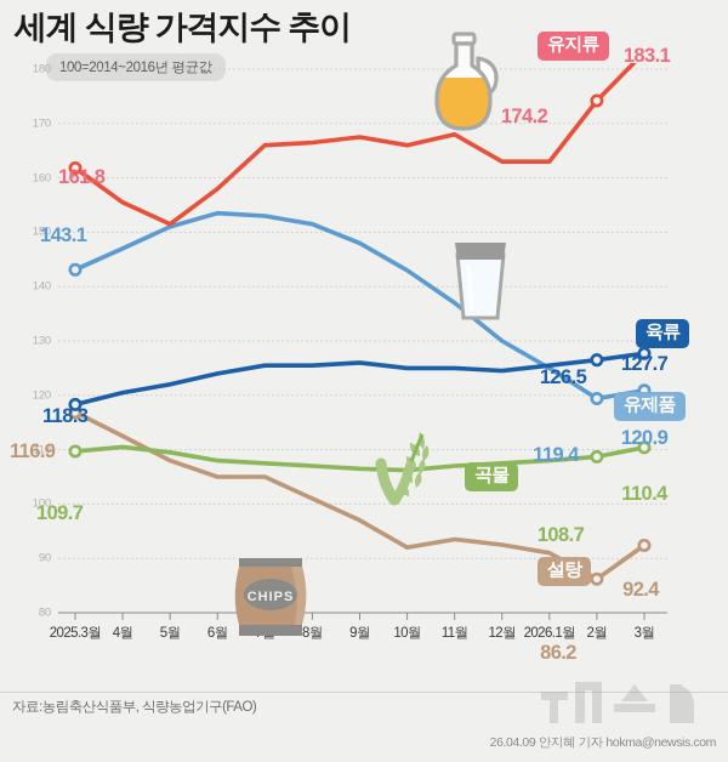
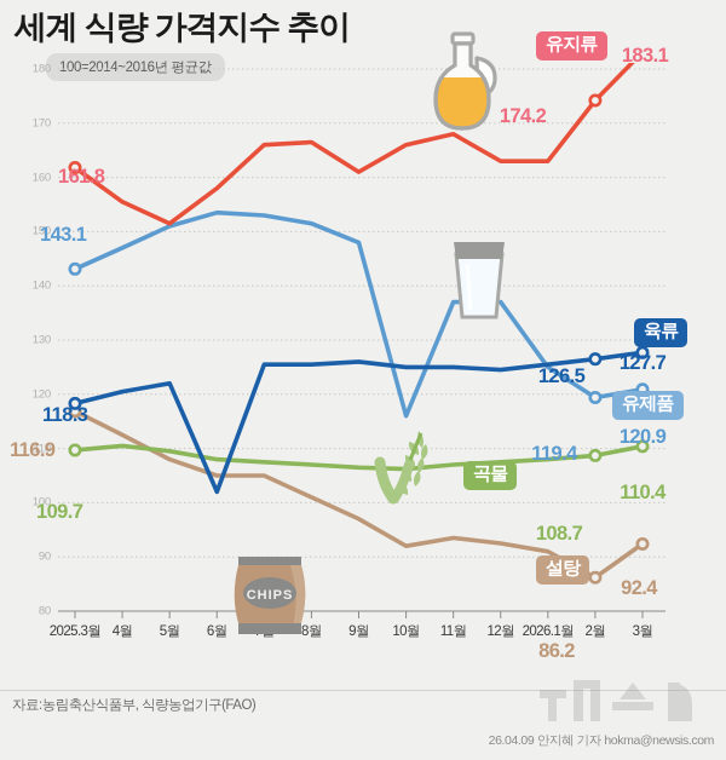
육류/6월: 124 -> 102
유지류/9월: 168 -> 161
유제품/10월: 143 -> 116
유제품/12월: 130 -> 137
